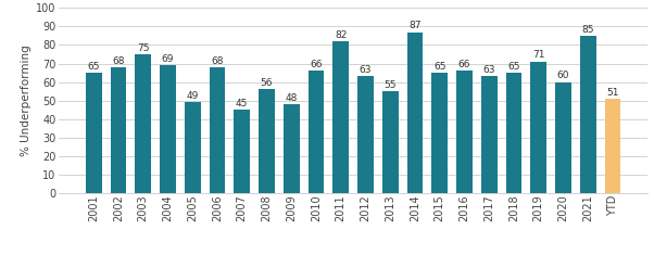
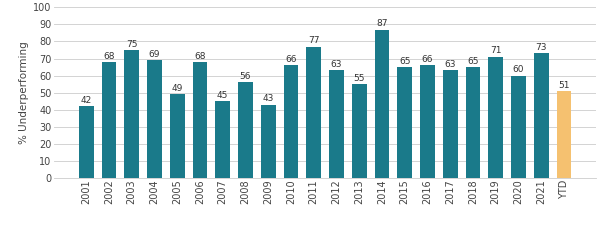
2001: 65 -> 42
2009: 48 -> 43
2011: 82 -> 77
2021: 85 -> 73
